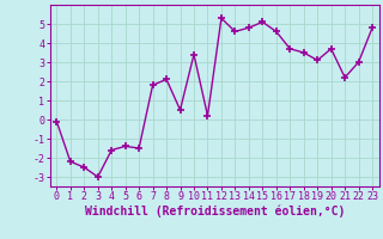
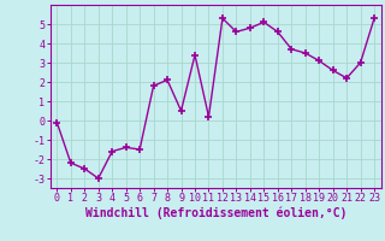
20: 3.7 -> 2.6
23: 4.8 -> 5.3
